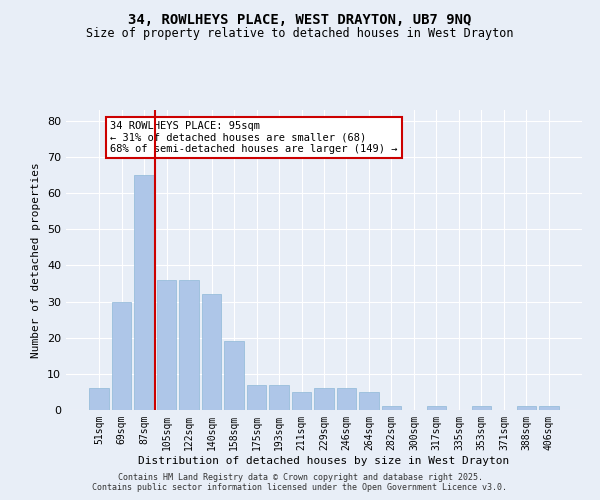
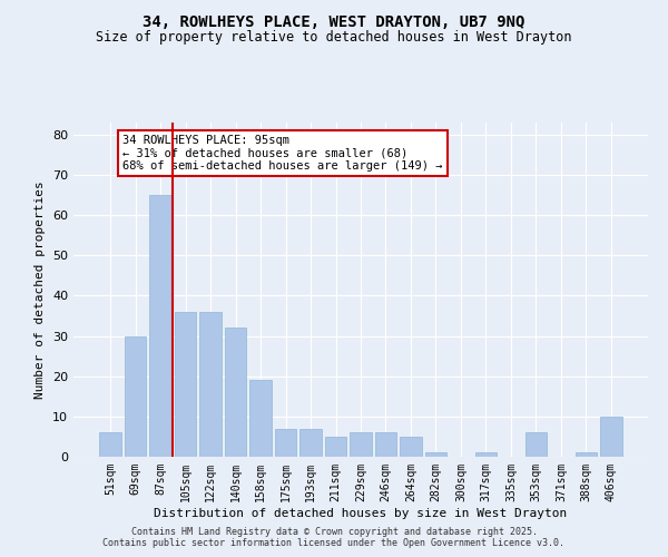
353sqm: 1 -> 6
406sqm: 1 -> 10
